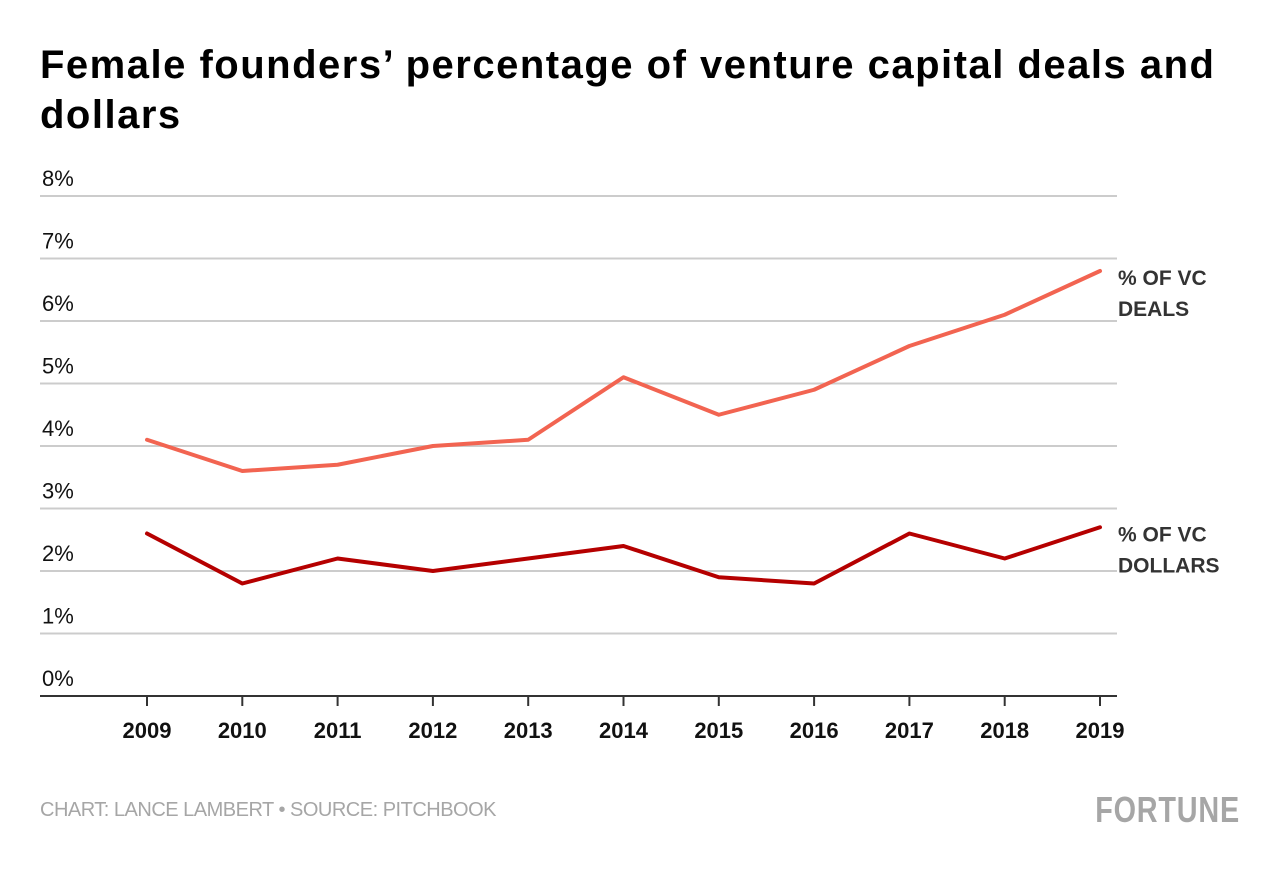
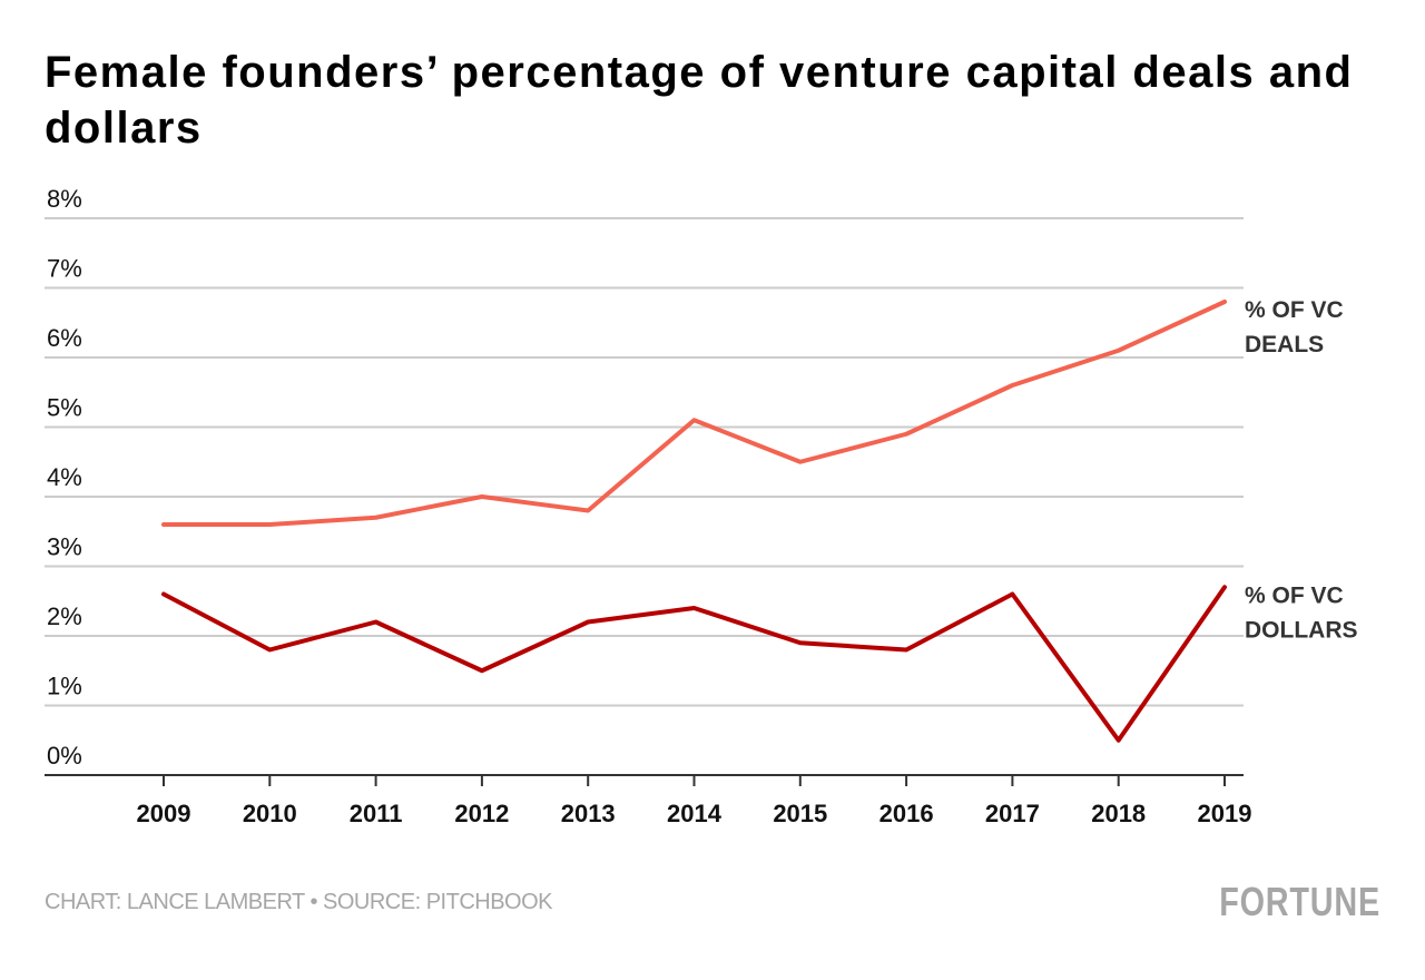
% OF VC DEALS/2009: 4.1% -> 3.6%
% OF VC DOLLARS/2012: 2.0% -> 1.5%
% OF VC DEALS/2013: 4.1% -> 3.8%
% OF VC DOLLARS/2018: 2.2% -> 0.5%
